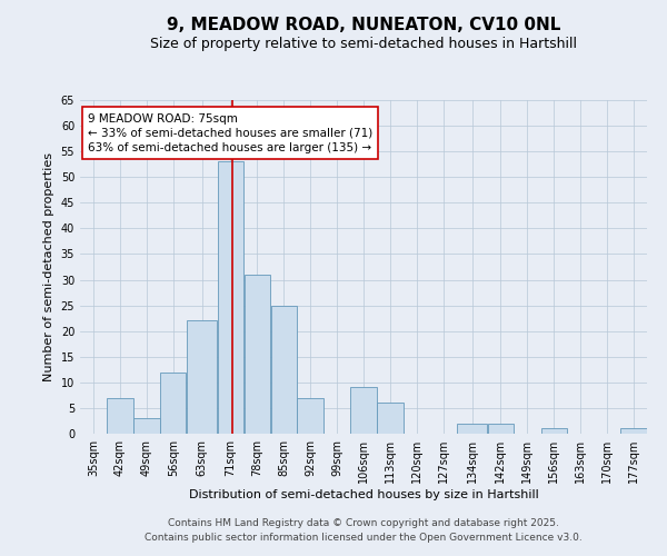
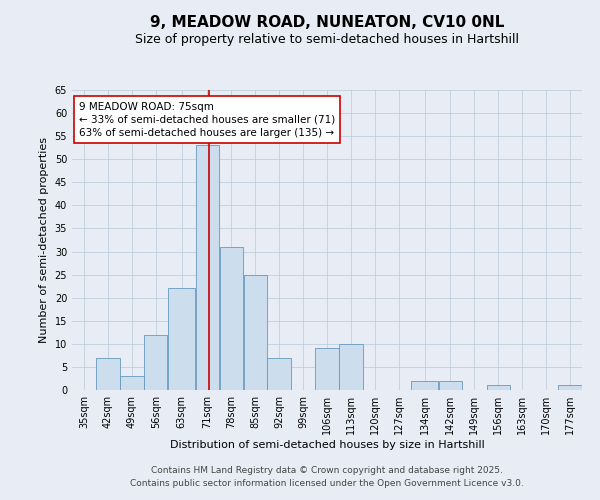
113sqm: 6 -> 10
